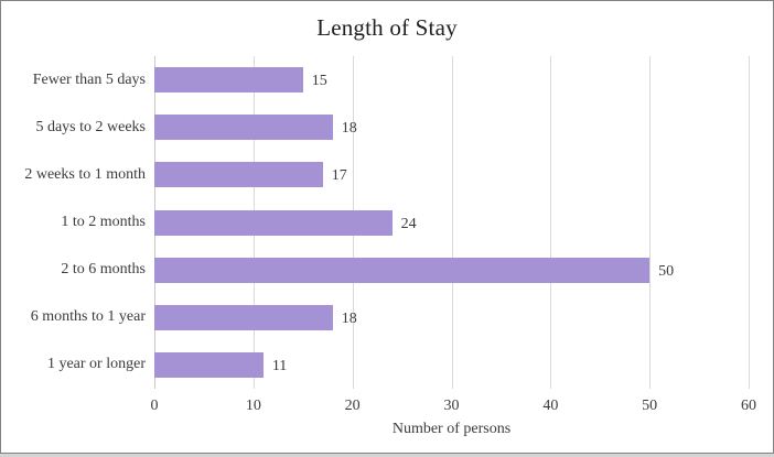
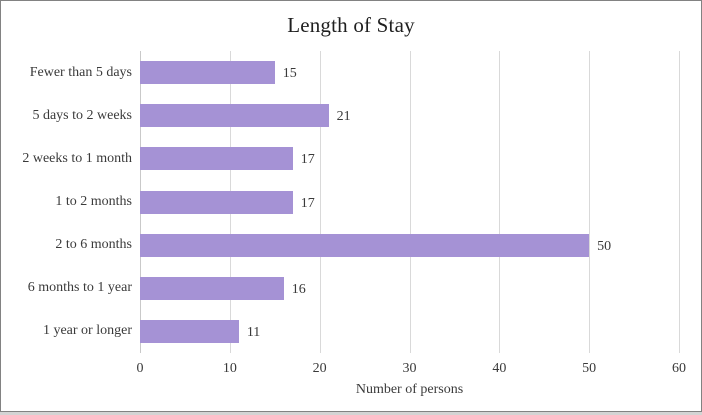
5 days to 2 weeks: 18 -> 21
1 to 2 months: 24 -> 17
6 months to 1 year: 18 -> 16
